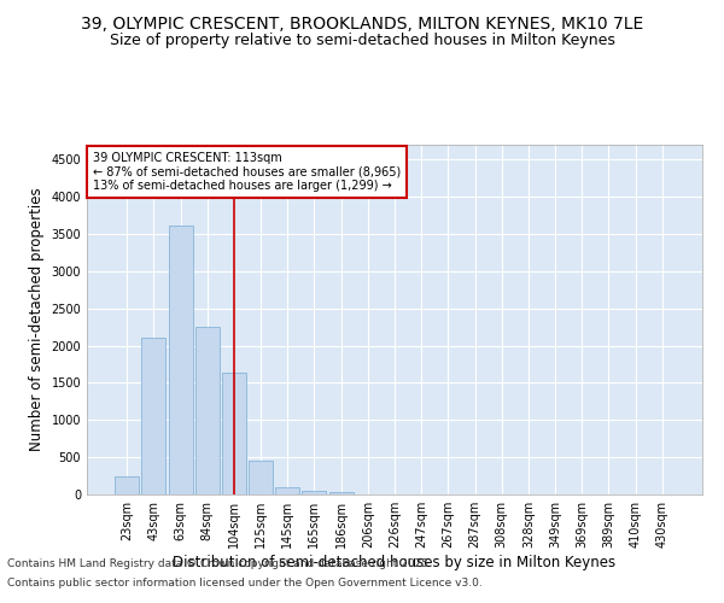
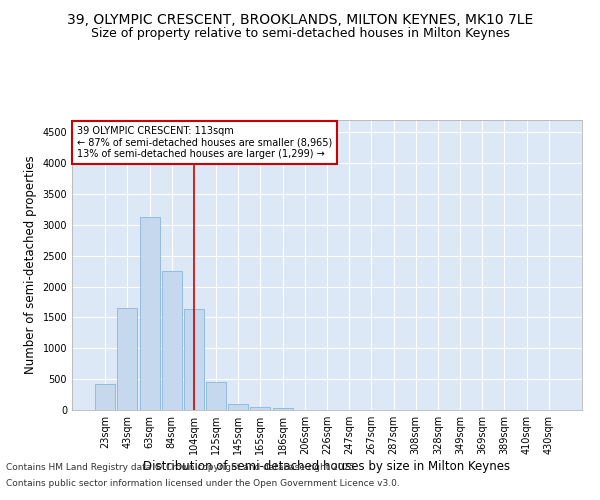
23sqm: 250 -> 420
43sqm: 2100 -> 1660
63sqm: 3620 -> 3120
